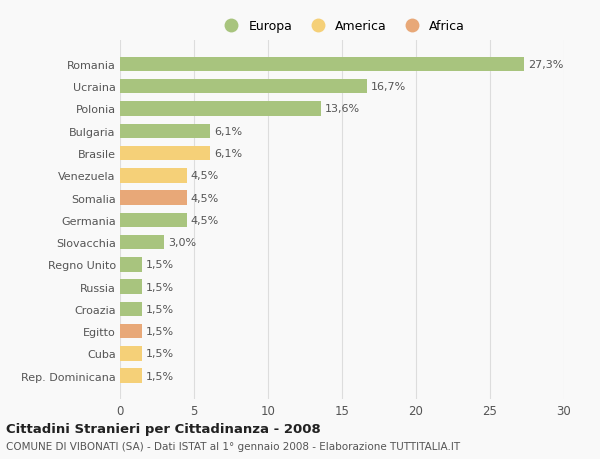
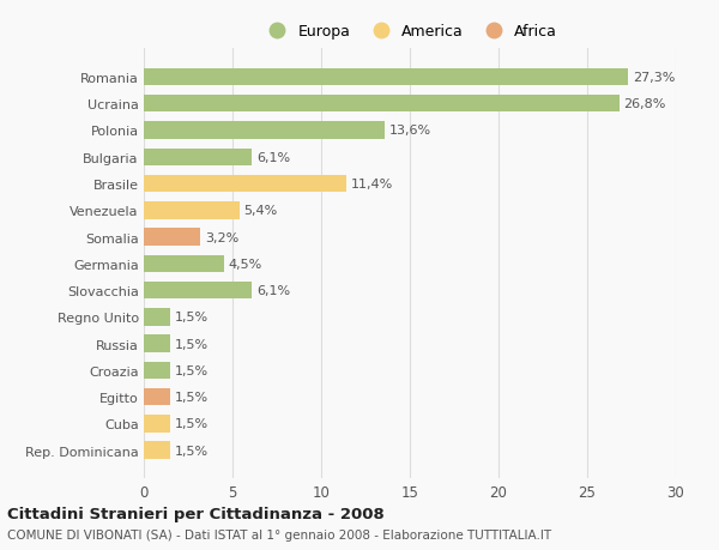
Ucraina: 16,7% -> 26,8%
Brasile: 6,1% -> 11,4%
Venezuela: 4,5% -> 5,4%
Somalia: 4,5% -> 3,2%
Slovacchia: 3,0% -> 6,1%
